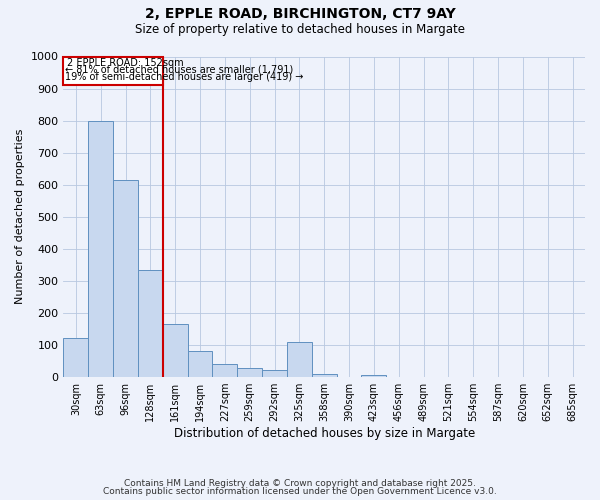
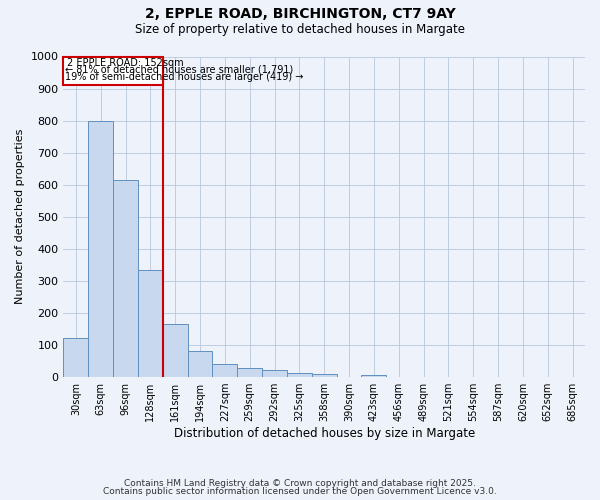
325sqm: 110 -> 14
